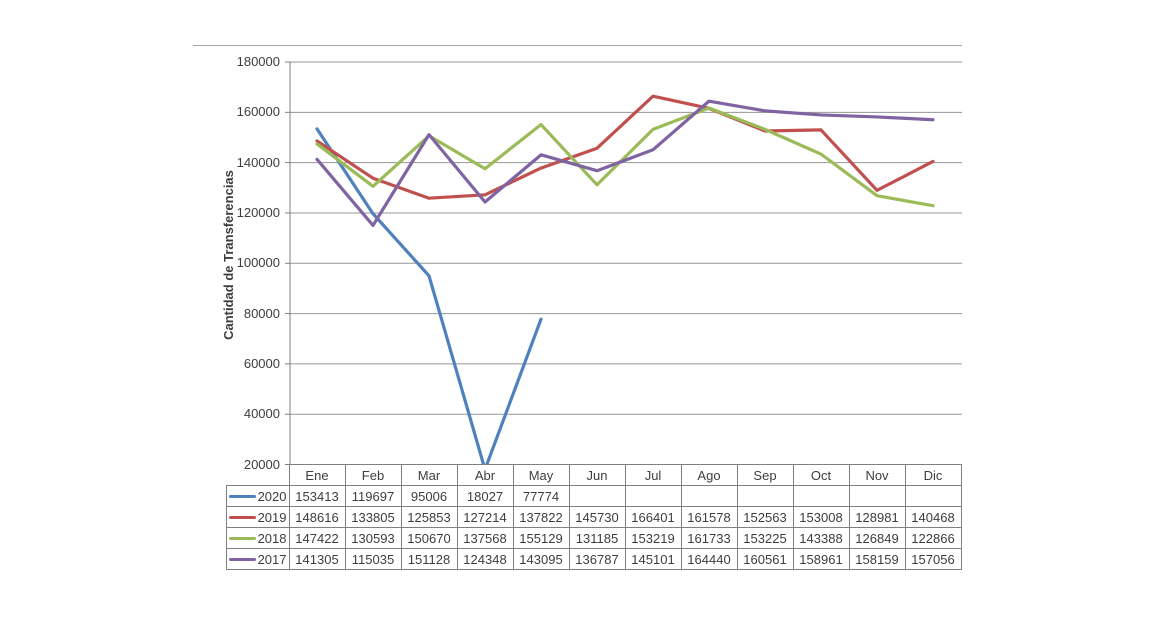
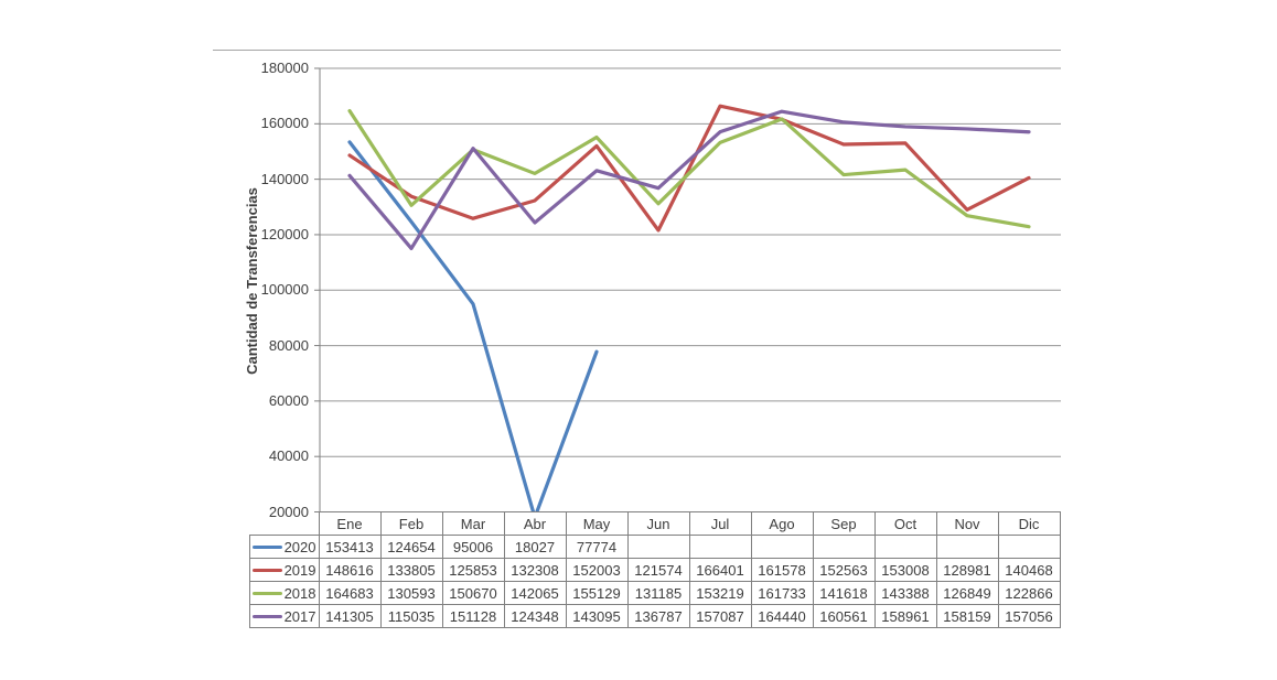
2018/Ene: 147422 -> 164683
2020/Feb: 119697 -> 124654
2019/Abr: 127214 -> 132308
2018/Abr: 137568 -> 142065
2019/May: 137822 -> 152003
2019/Jun: 145730 -> 121574
2017/Jul: 145101 -> 157087
2018/Sep: 153225 -> 141618
